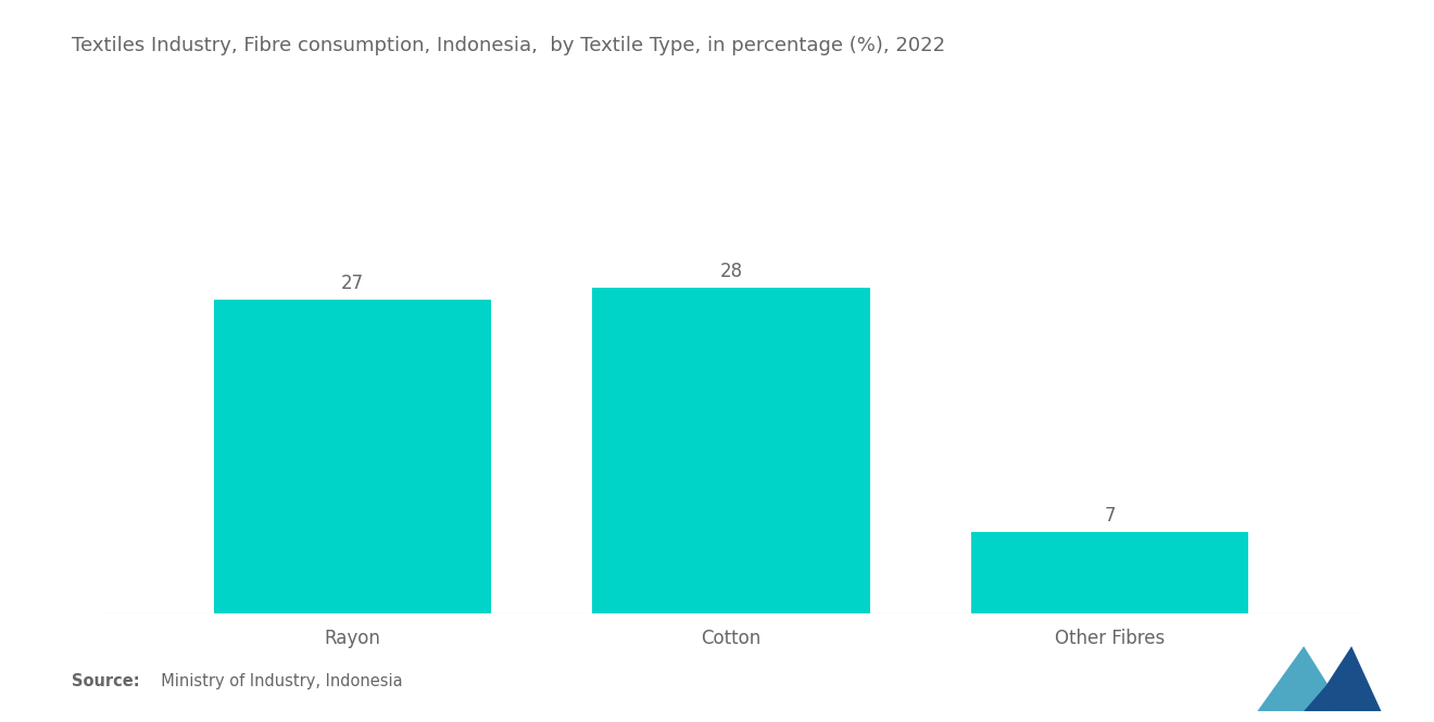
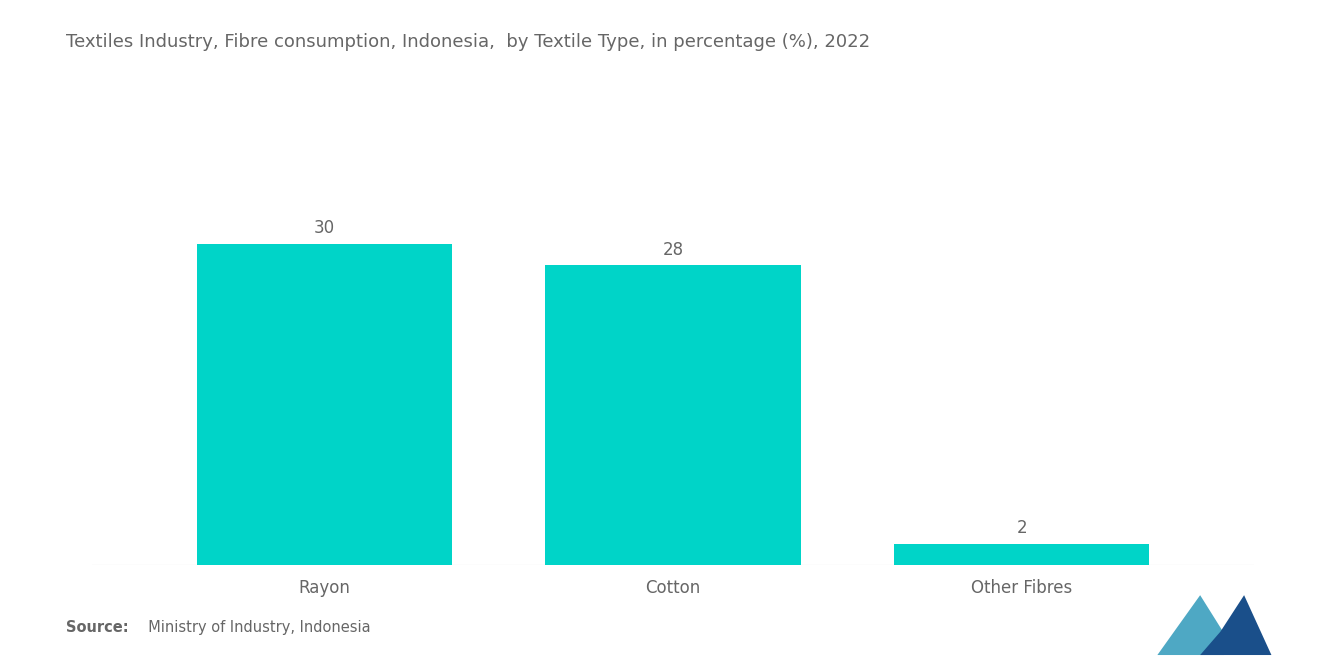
Rayon: 27 -> 30
Other Fibres: 7 -> 2
